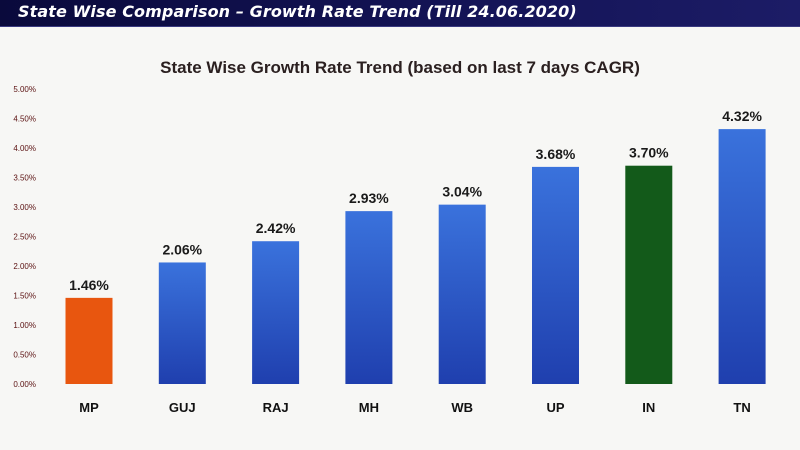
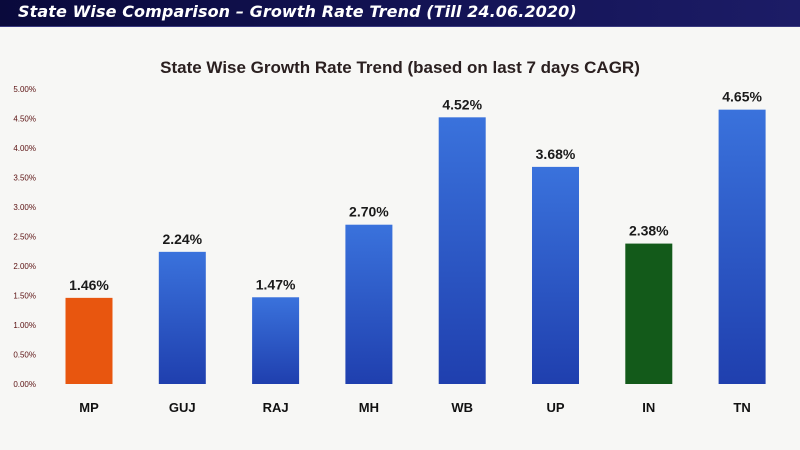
GUJ: 2.06% -> 2.24%
RAJ: 2.42% -> 1.47%
MH: 2.93% -> 2.70%
WB: 3.04% -> 4.52%
IN: 3.70% -> 2.38%
TN: 4.32% -> 4.65%
